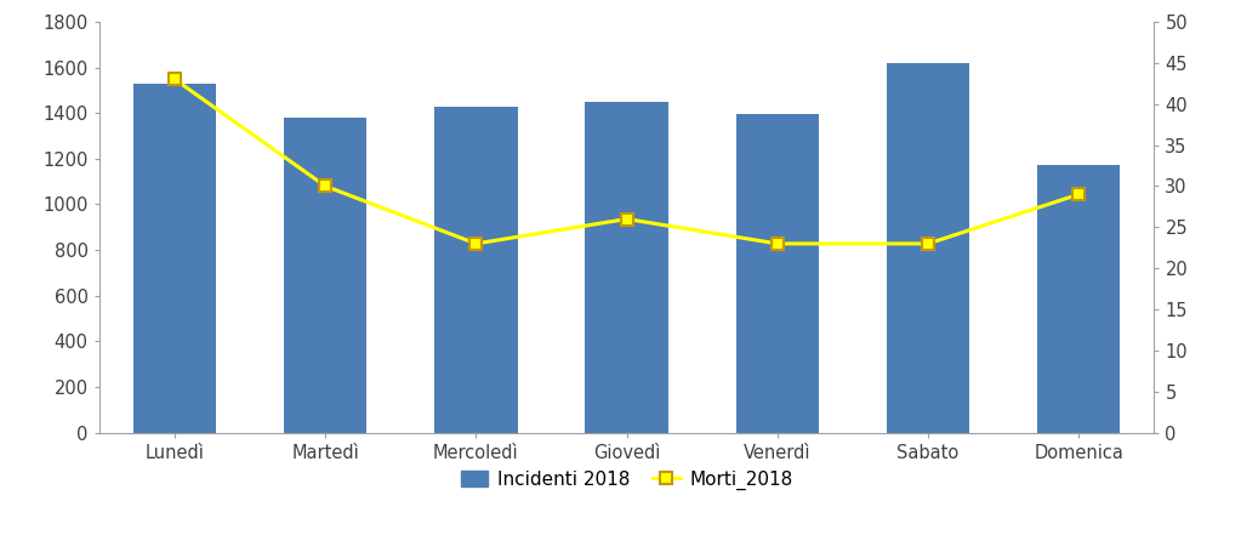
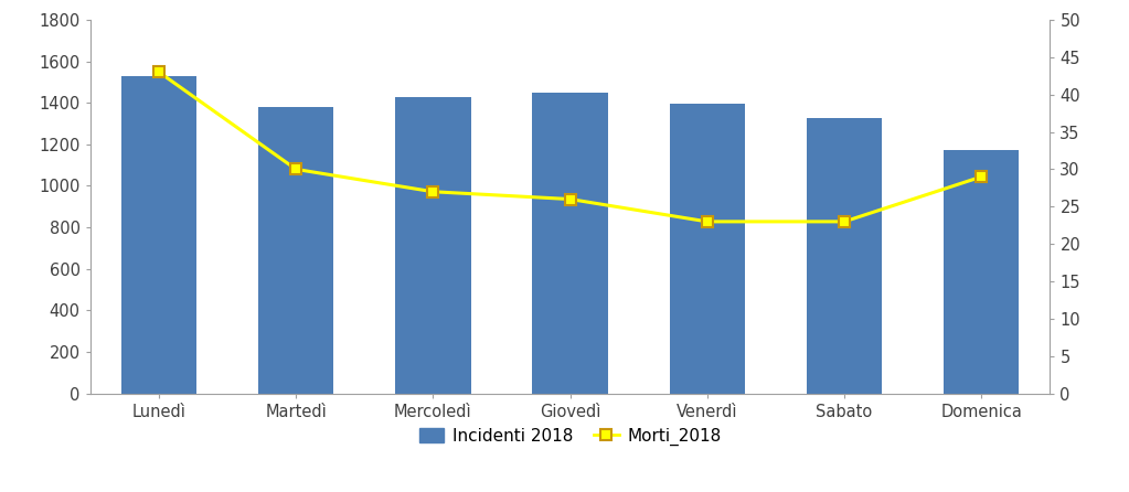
Morti_2018/Mercoledì: 23 -> 27
Incidenti 2018/Sabato: 1620 -> 1320
